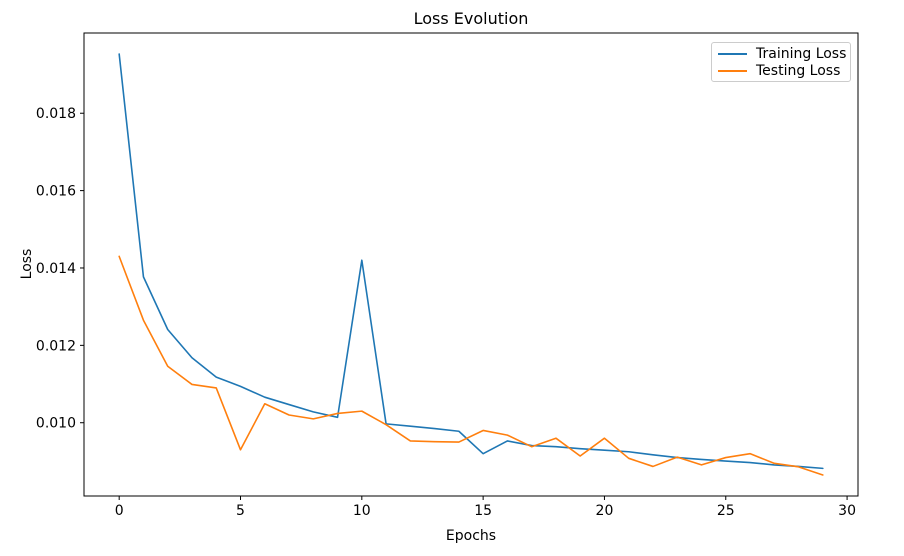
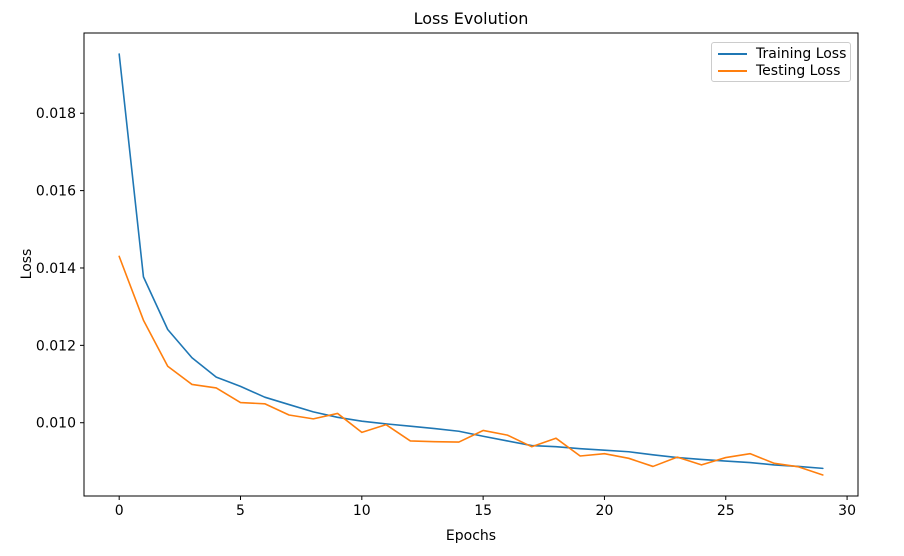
Testing Loss/5: 0.0093 -> 0.0105
Training Loss/10: 0.0142 -> 0.0100
Testing Loss/10: 0.0103 -> 0.0097
Training Loss/15: 0.0092 -> 0.0097
Testing Loss/20: 0.0096 -> 0.0092
